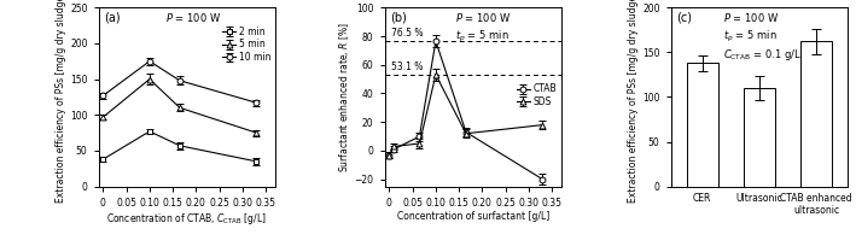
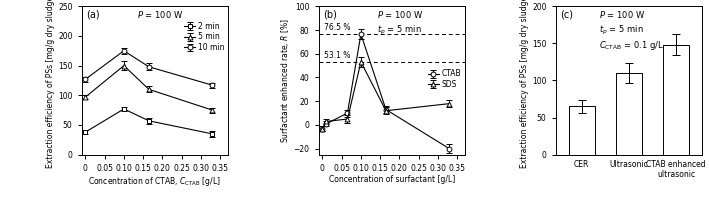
CER: 138 -> 65
CTAB enhanced ultrasonic: 162 -> 148
